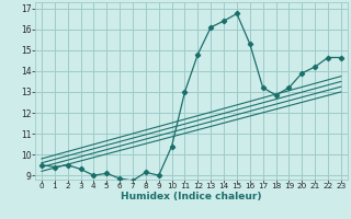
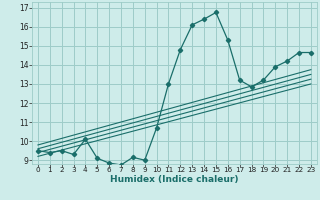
4: 9.0 -> 10.1
10: 10.4 -> 10.7
